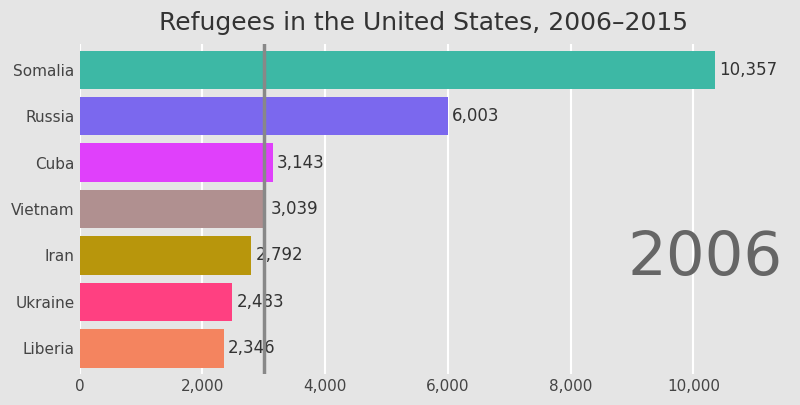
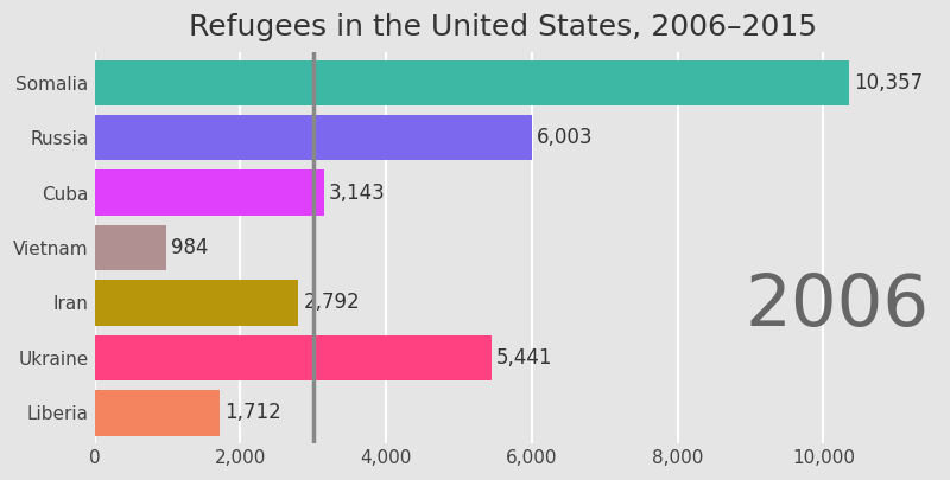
Vietnam: 3,039 -> 984
Ukraine: 2,483 -> 5,441
Liberia: 2,346 -> 1,712
